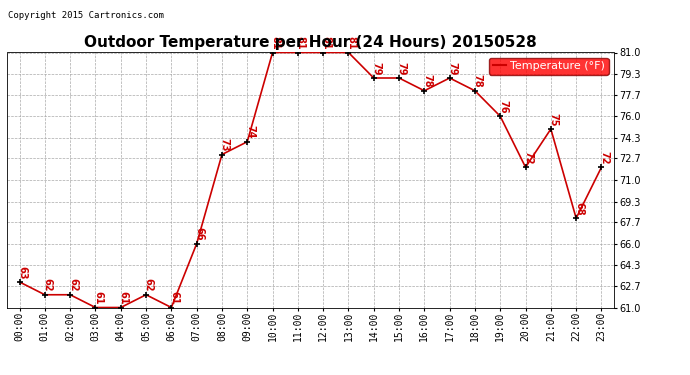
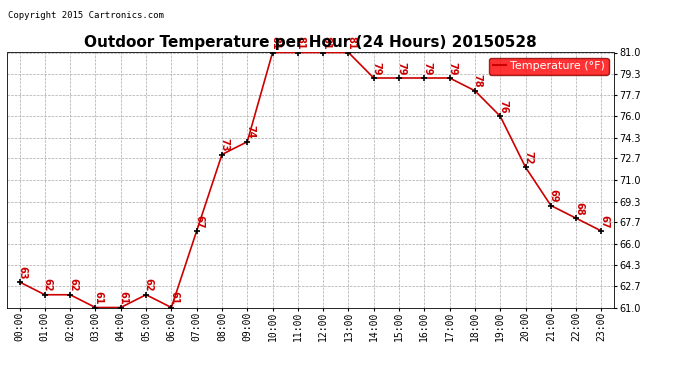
07:00: 66 -> 67
16:00: 78 -> 79
21:00: 75 -> 69
23:00: 72 -> 67
